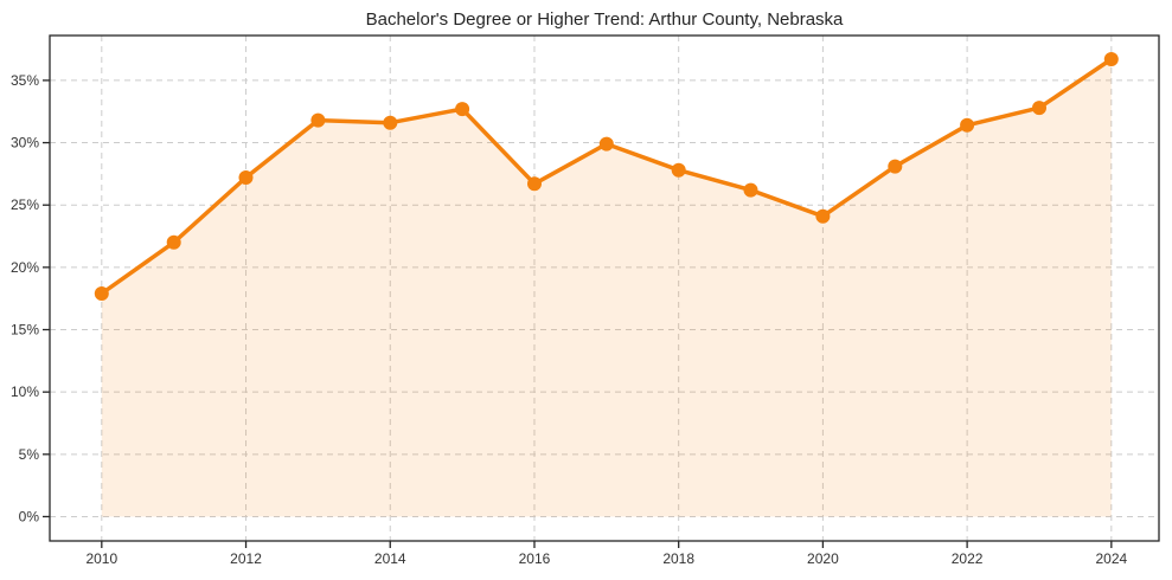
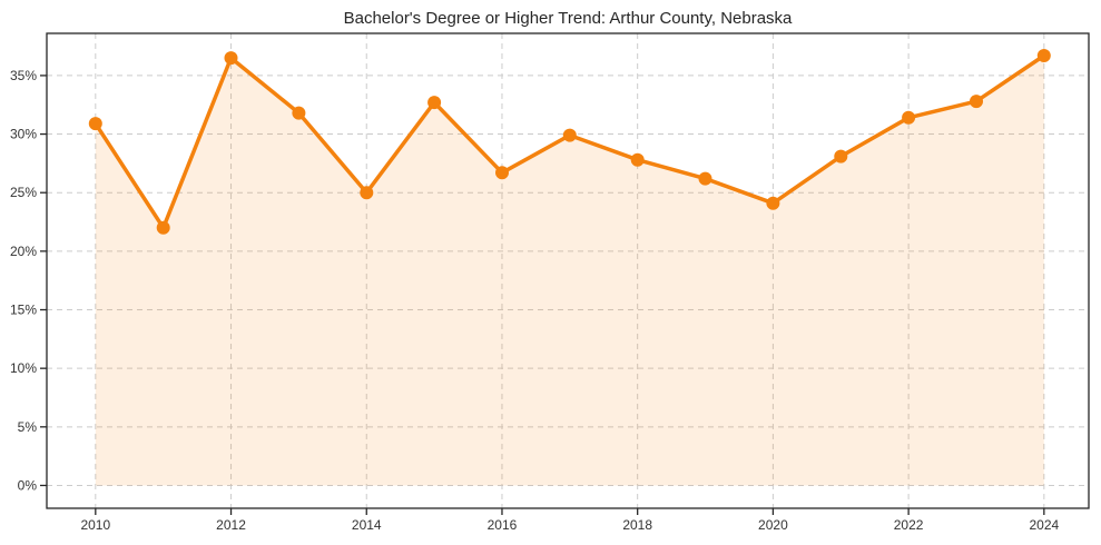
2010: 17.9% -> 30.9%
2012: 27.2% -> 36.5%
2014: 31.6% -> 25.0%
